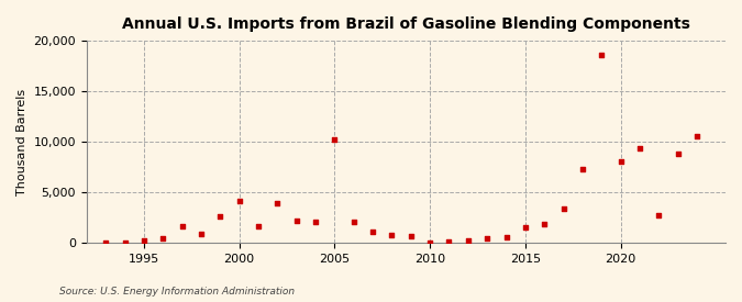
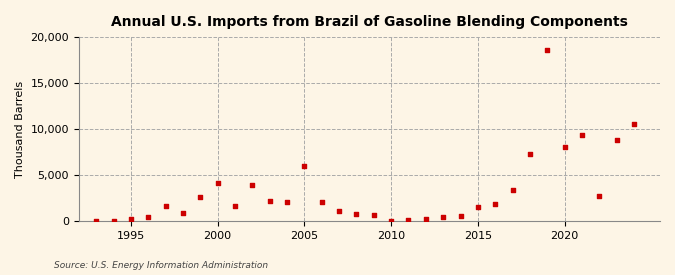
2005: 10,200 -> 6,000
